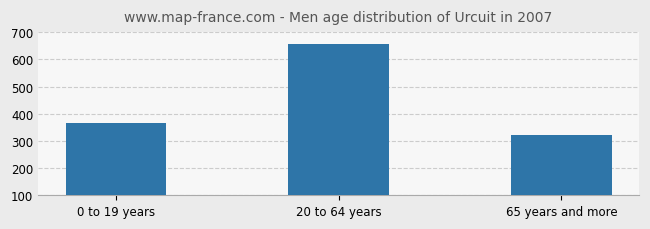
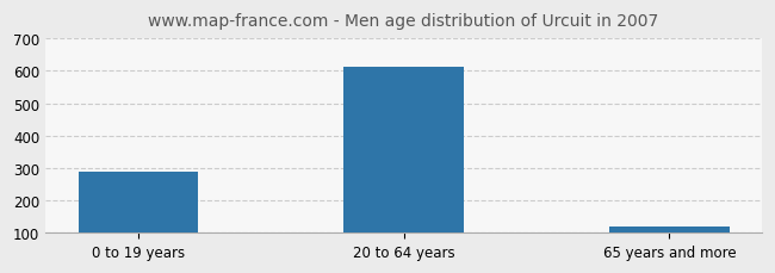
0 to 19 years: 365 -> 290
20 to 64 years: 655 -> 614
65 years and more: 320 -> 119
